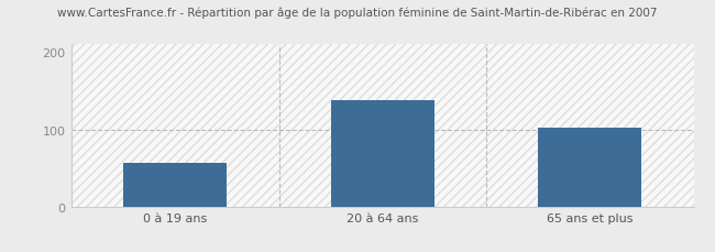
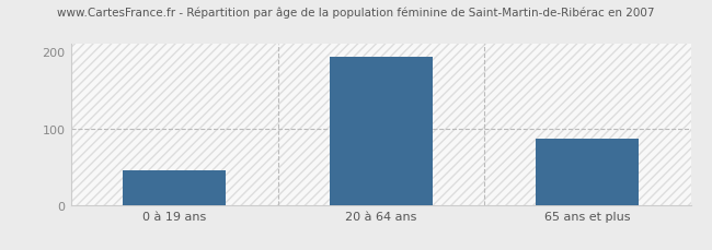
0 à 19 ans: 56 -> 45
20 à 64 ans: 138 -> 193
65 ans et plus: 102 -> 87
